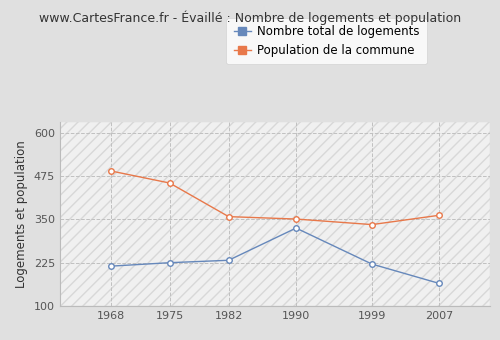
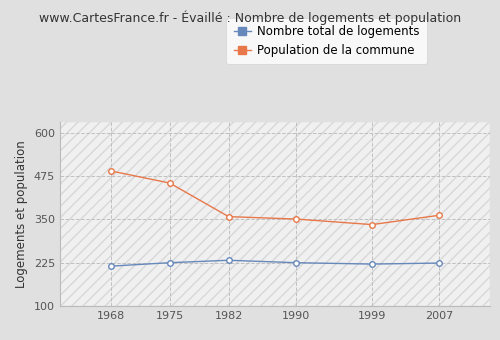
Nombre total de logements/1990: 325 -> 225
Nombre total de logements/2007: 165 -> 224
